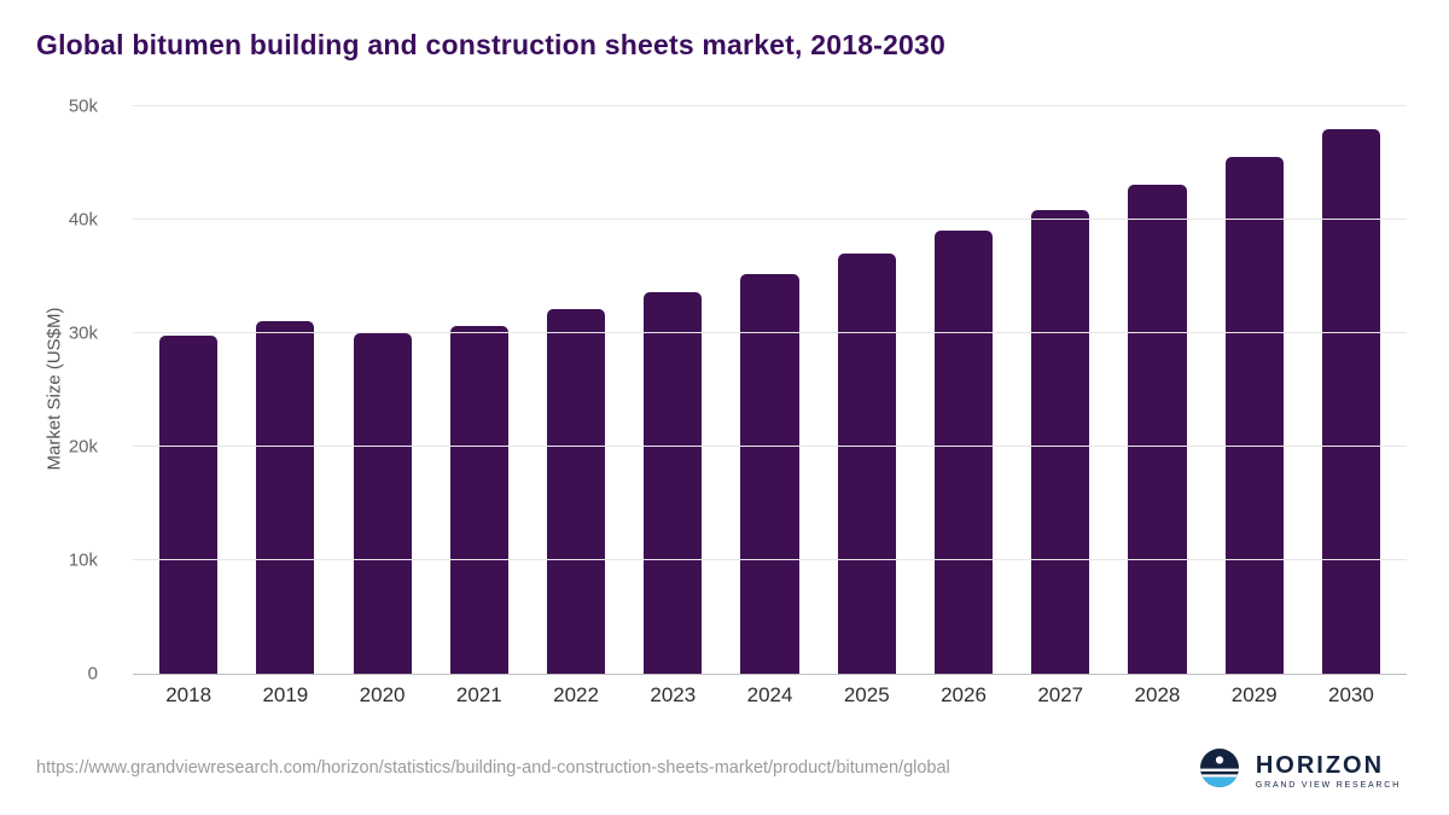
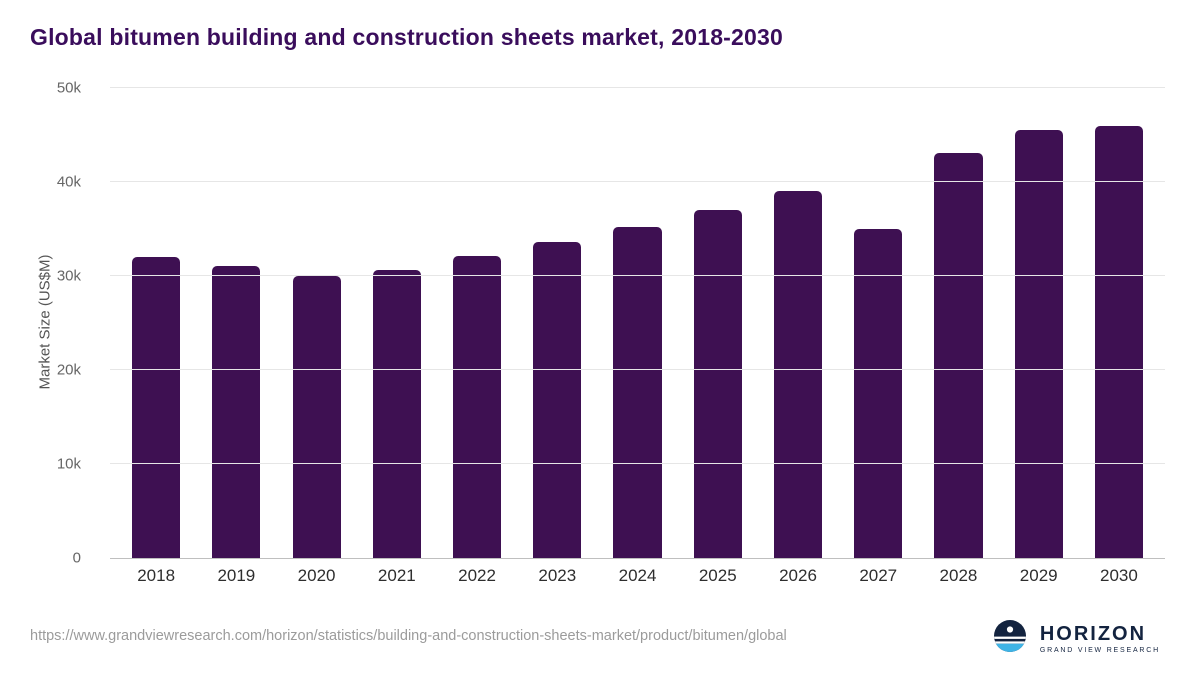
2018: 30k -> 32k
2027: 41k -> 35k
2030: 48k -> 46k
